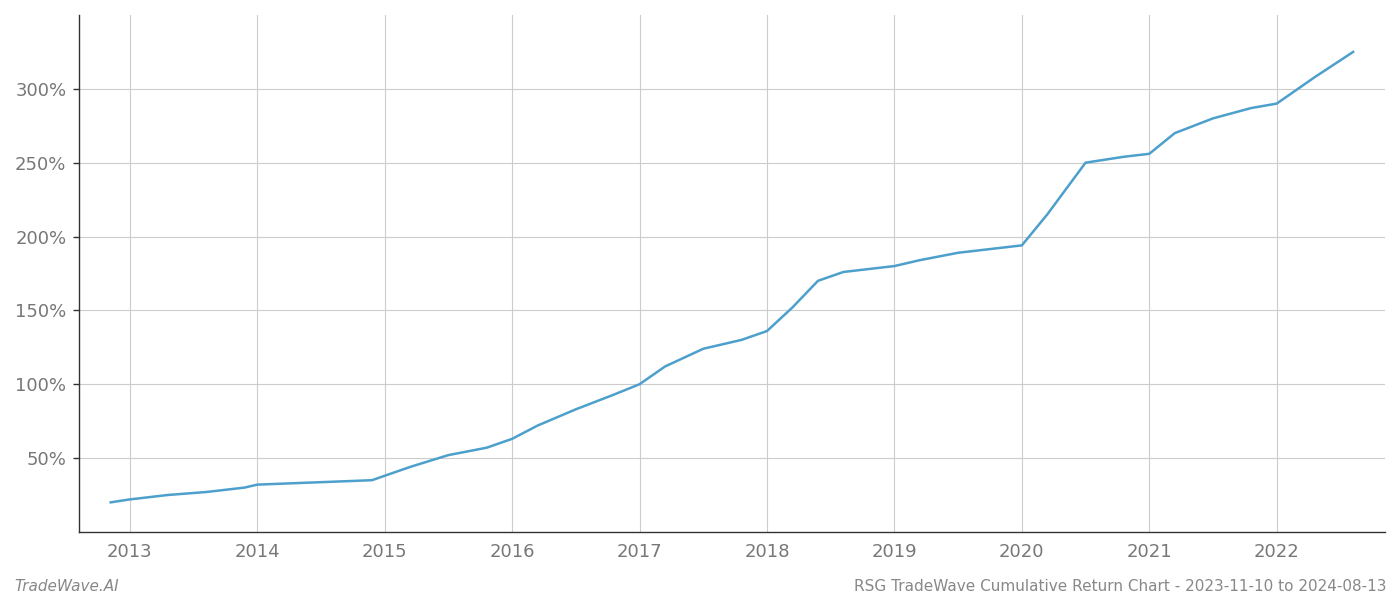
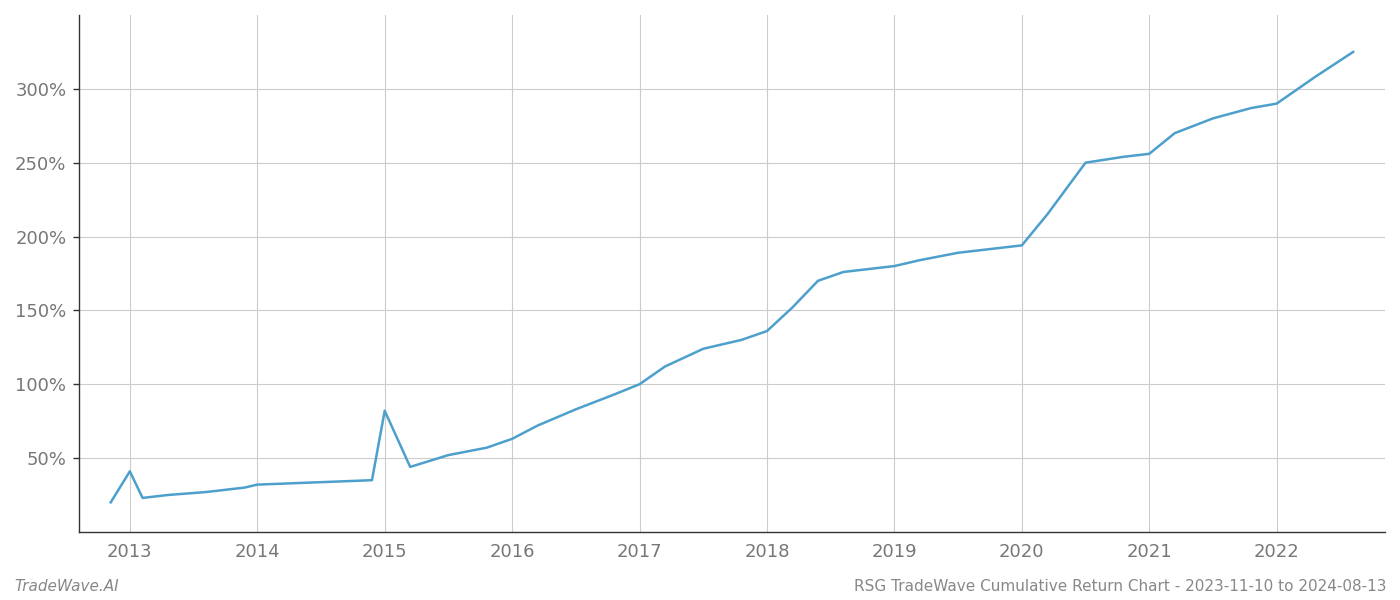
2013: 22% -> 41%
2015: 38% -> 82%
